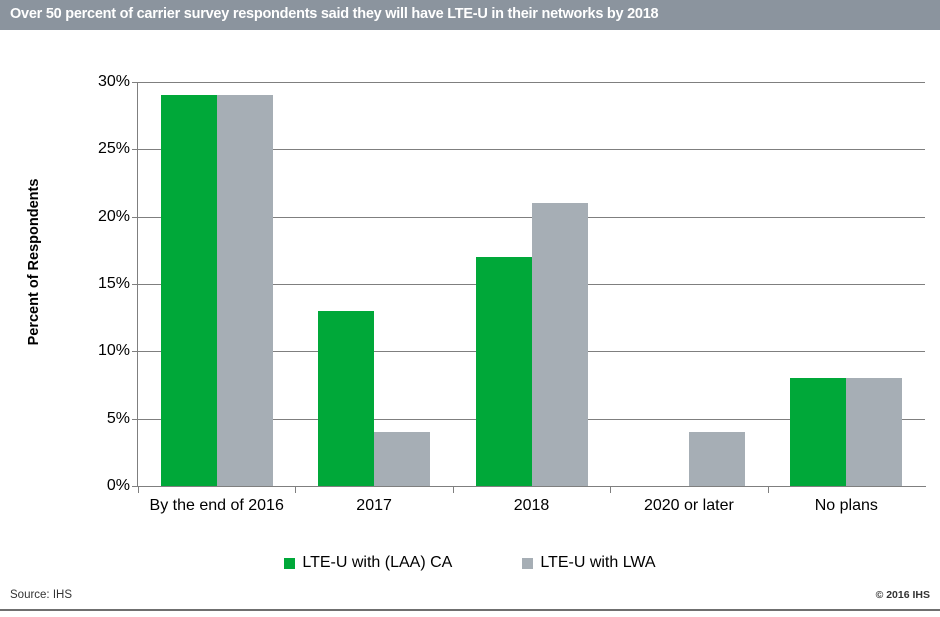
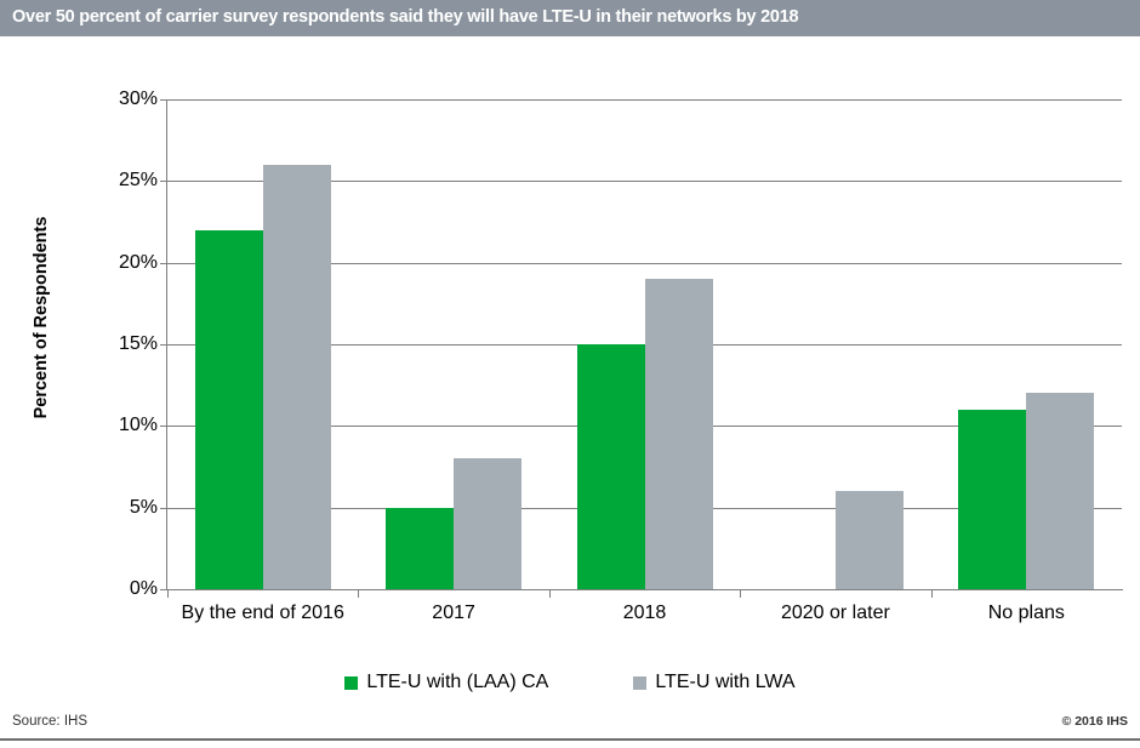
LTE-U with (LAA) CA/By the end of 2016: 29% -> 22%
LTE-U with LWA/By the end of 2016: 29% -> 26%
LTE-U with (LAA) CA/2017: 13% -> 5%
LTE-U with LWA/2017: 4% -> 8%
LTE-U with (LAA) CA/2018: 17% -> 15%
LTE-U with LWA/2018: 21% -> 19%
LTE-U with LWA/2020 or later: 4% -> 6%
LTE-U with (LAA) CA/No plans: 8% -> 11%
LTE-U with LWA/No plans: 8% -> 12%
